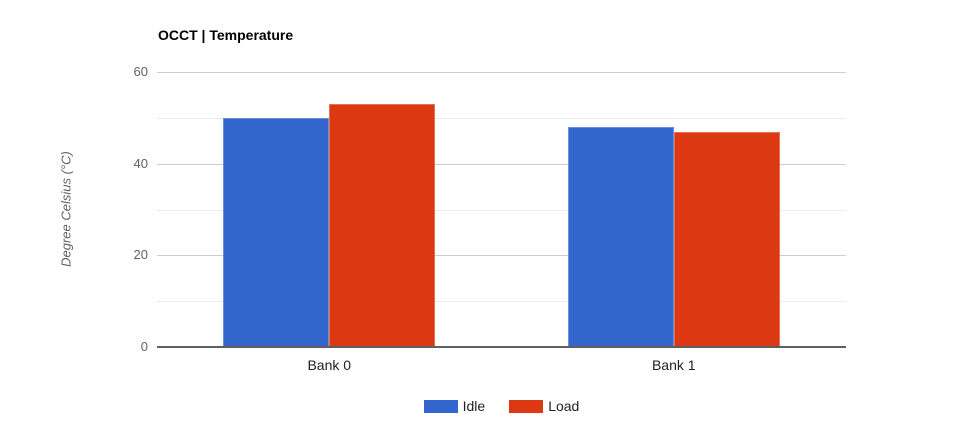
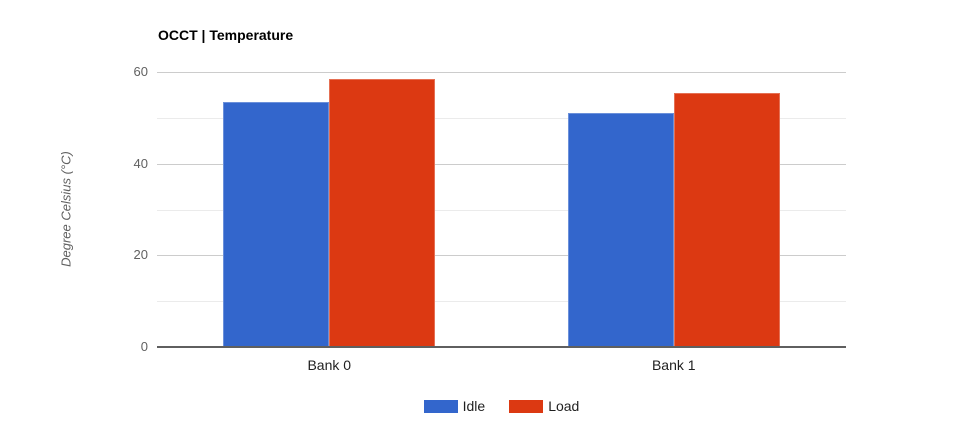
Idle/Bank 0: 50 -> 54
Load/Bank 0: 53 -> 58
Idle/Bank 1: 48 -> 51
Load/Bank 1: 47 -> 56
